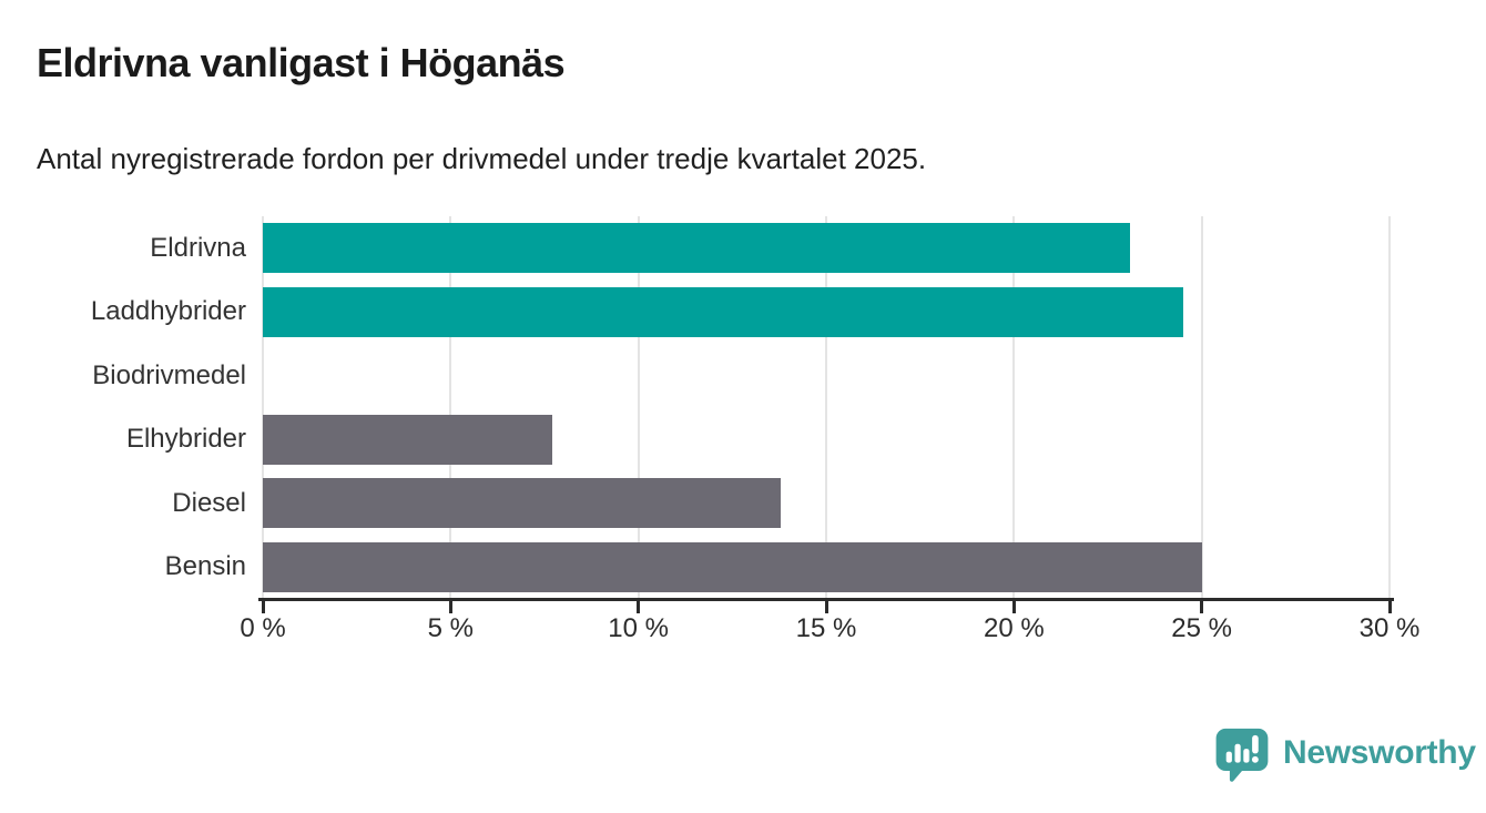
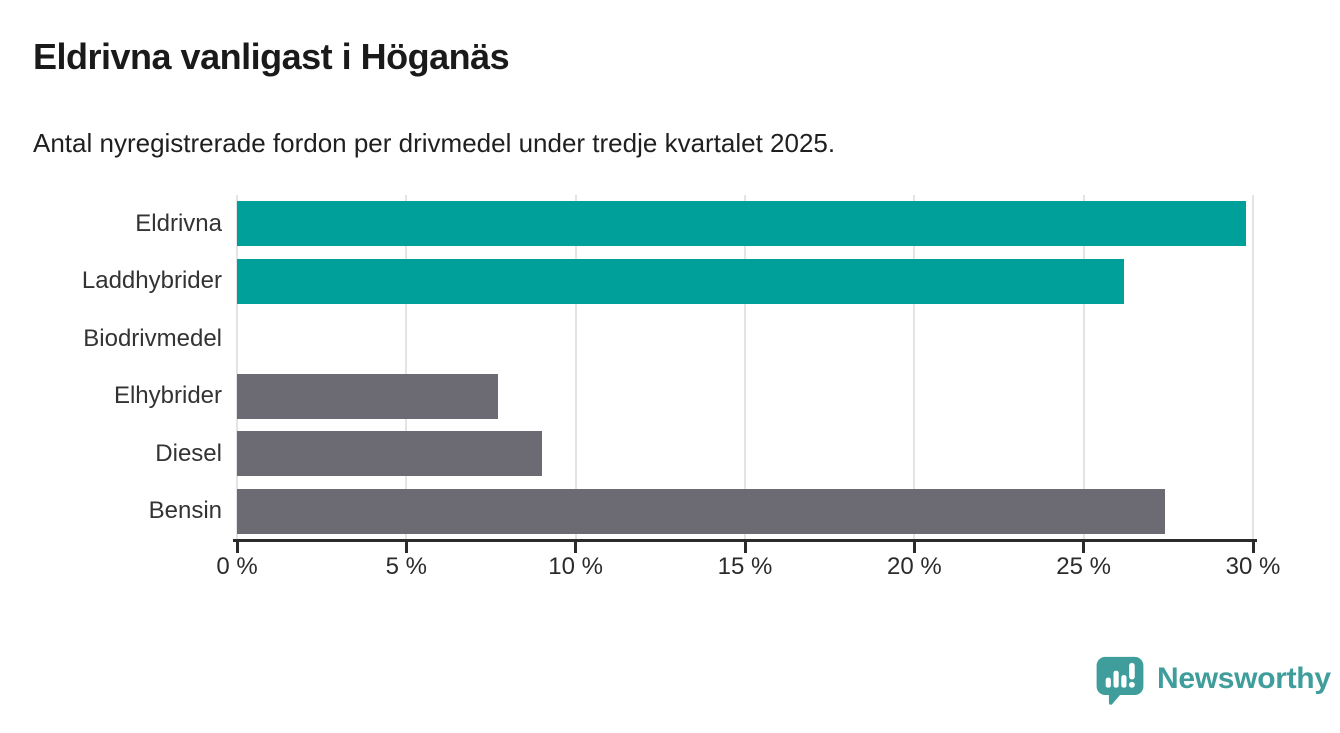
Eldrivna: 23.1% -> 29.8%
Laddhybrider: 24.5% -> 26.2%
Diesel: 13.8% -> 9.0%
Bensin: 25.0% -> 27.4%
